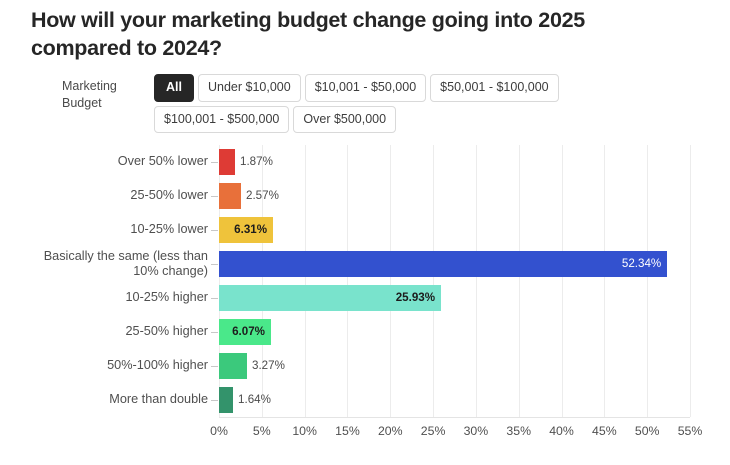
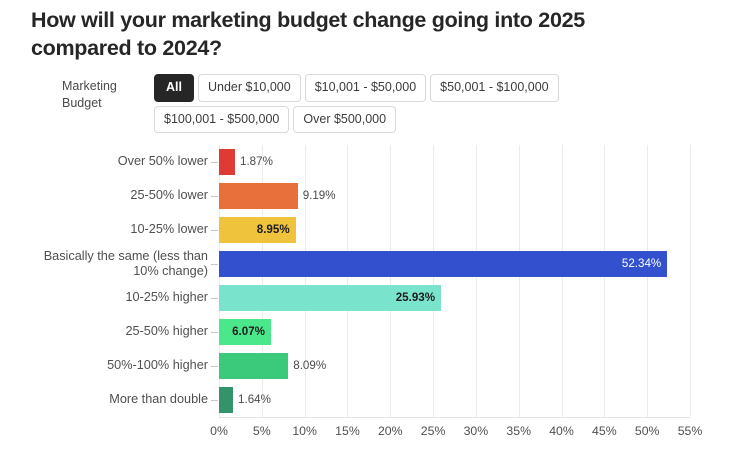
25-50% lower: 2.57% -> 9.19%
10-25% lower: 6.31% -> 8.95%
50%-100% higher: 3.27% -> 8.09%
